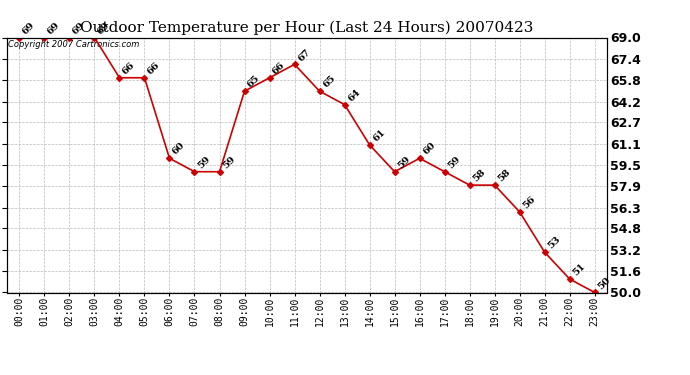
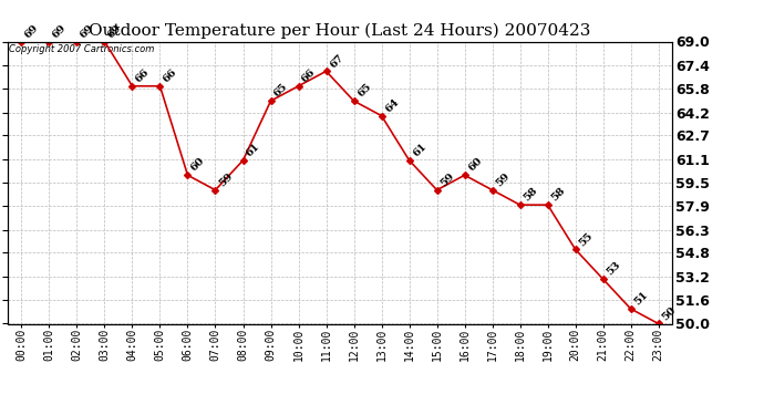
08:00: 59 -> 61
20:00: 56 -> 55
